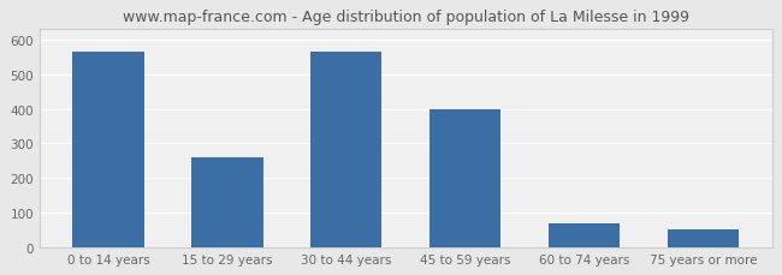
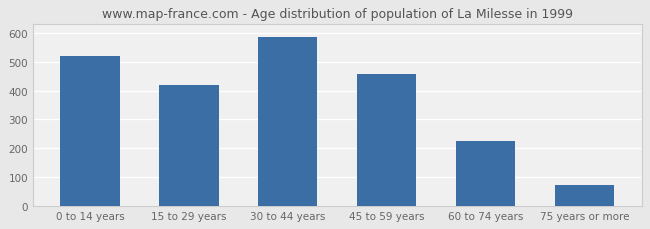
0 to 14 years: 565 -> 520
15 to 29 years: 260 -> 418
30 to 44 years: 565 -> 585
45 to 59 years: 400 -> 456
60 to 74 years: 70 -> 224
75 years or more: 50 -> 71
